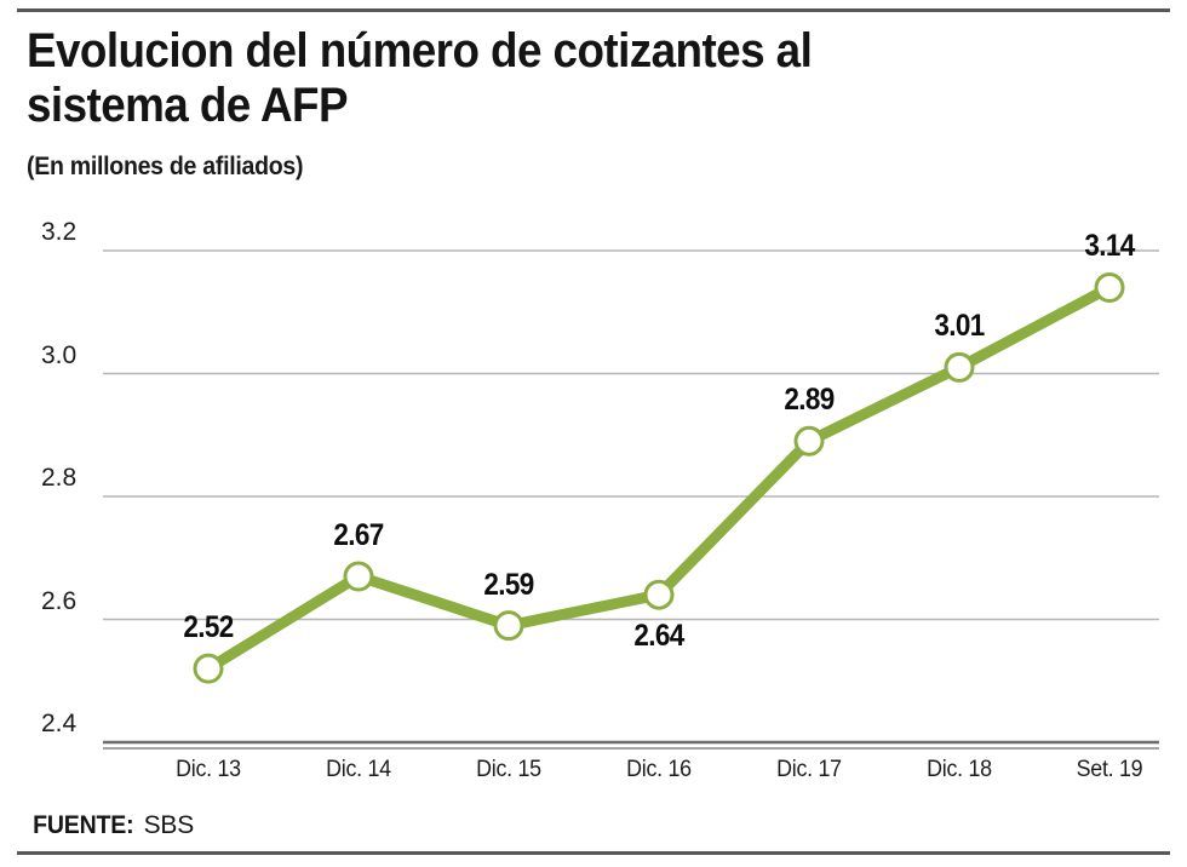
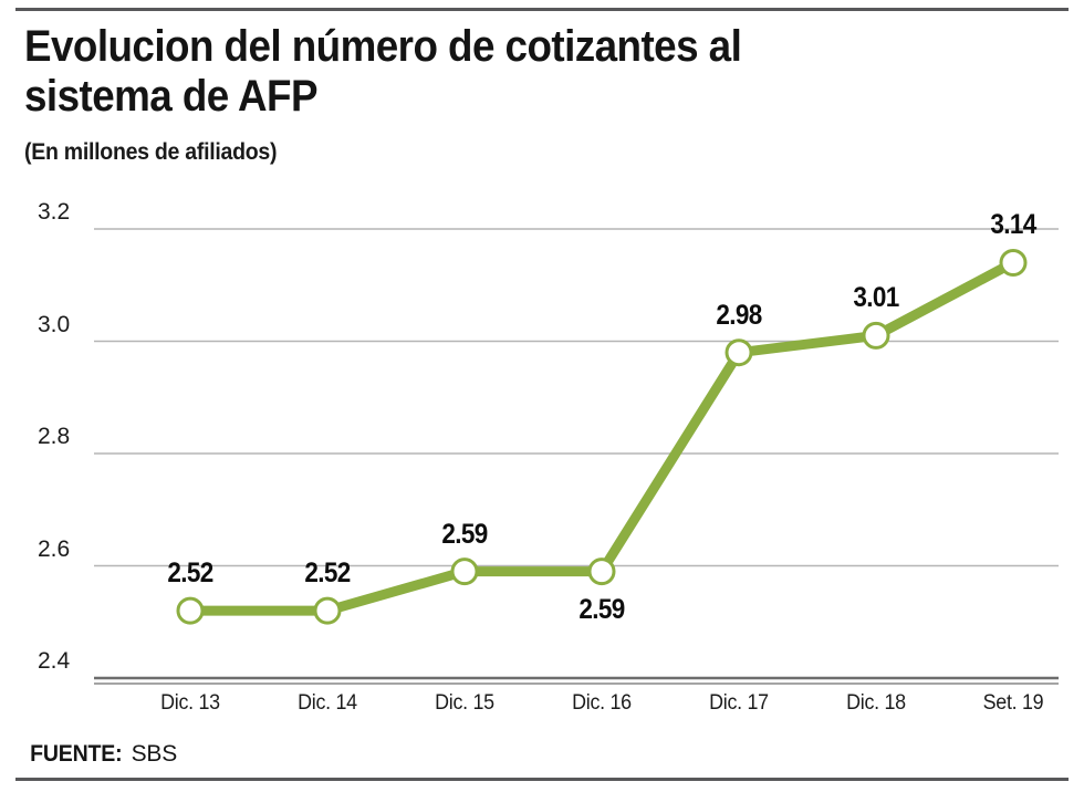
Dic. 14: 2.67 -> 2.52
Dic. 16: 2.64 -> 2.59
Dic. 17: 2.89 -> 2.98
